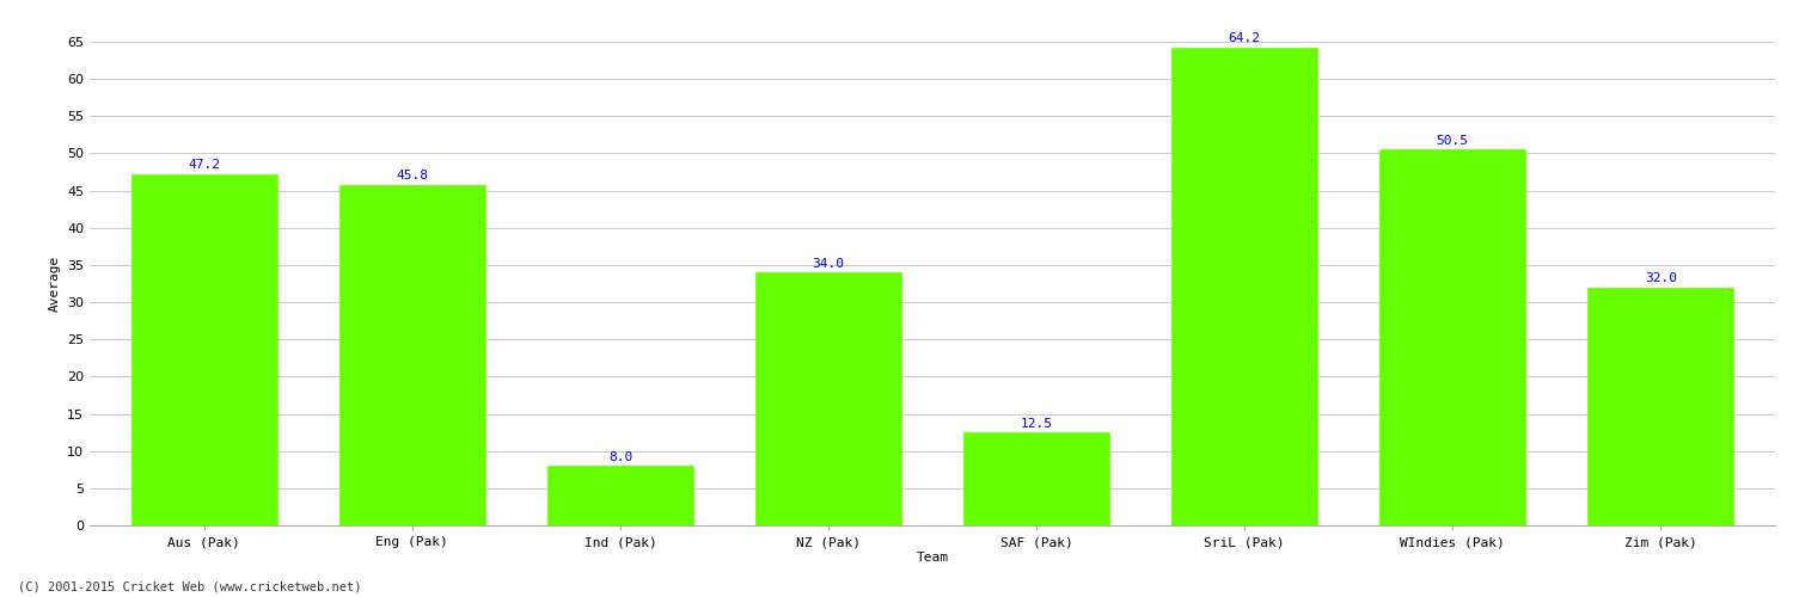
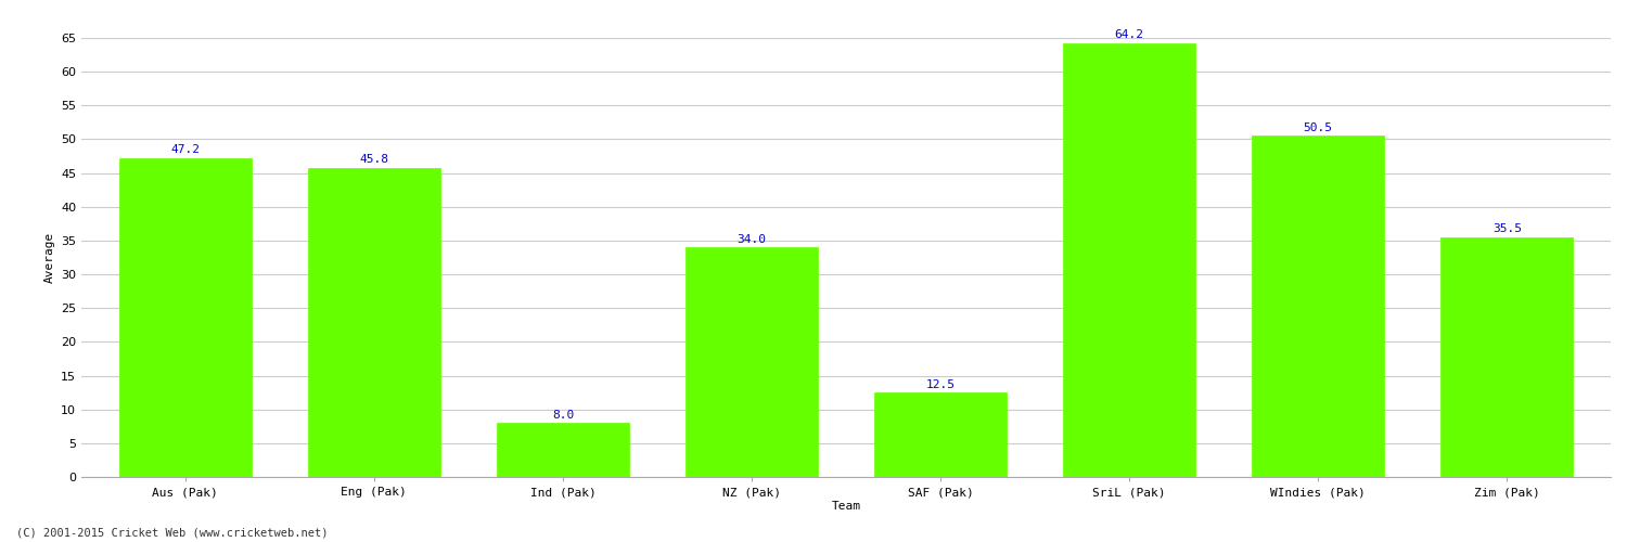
Zim (Pak): 32.0 -> 35.5
